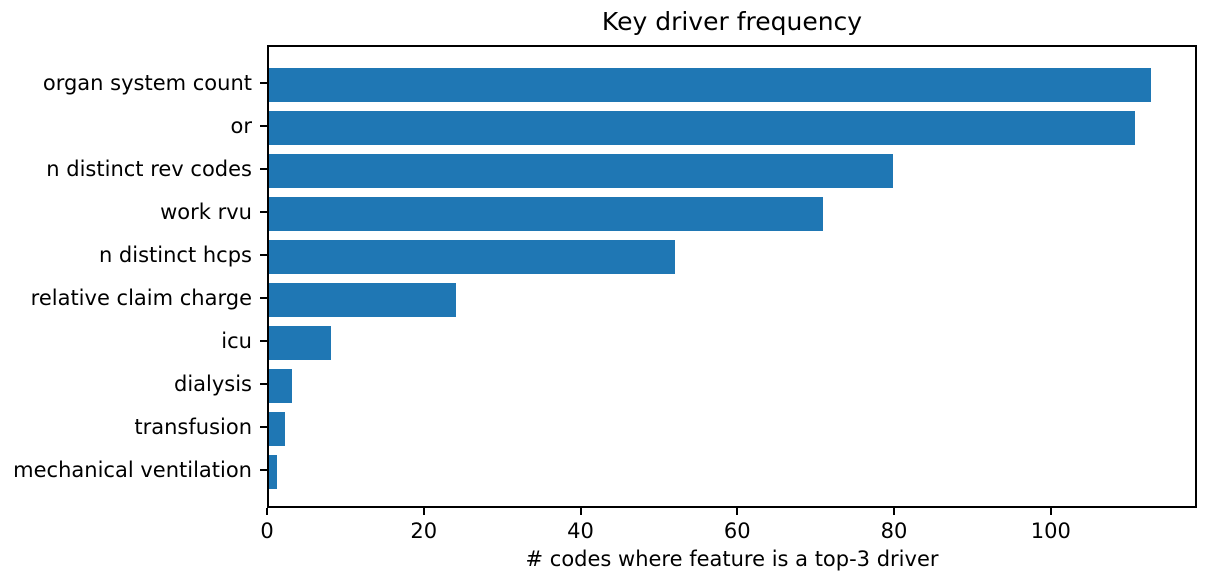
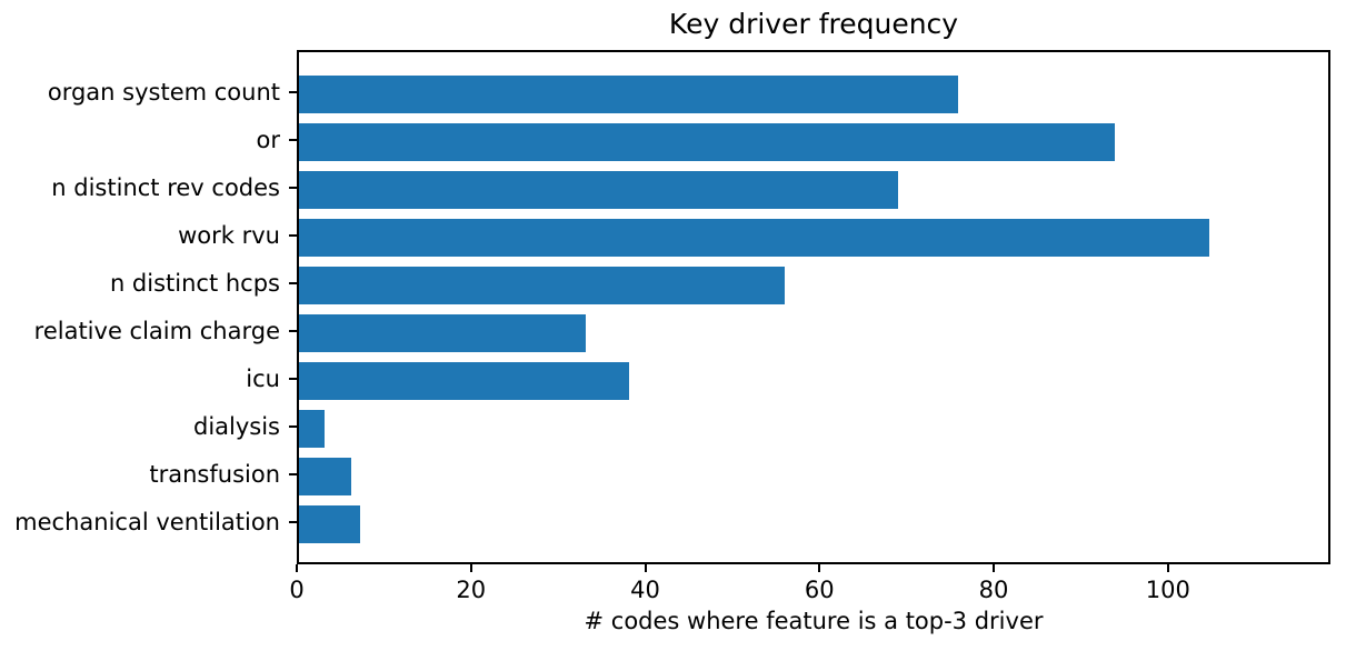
organ system count: 113 -> 76
or: 111 -> 94
n distinct rev codes: 80 -> 69
work rvu: 71 -> 105
n distinct hcps: 52 -> 56
relative claim charge: 24 -> 33
icu: 8 -> 38
transfusion: 2 -> 6
mechanical ventilation: 1 -> 7
